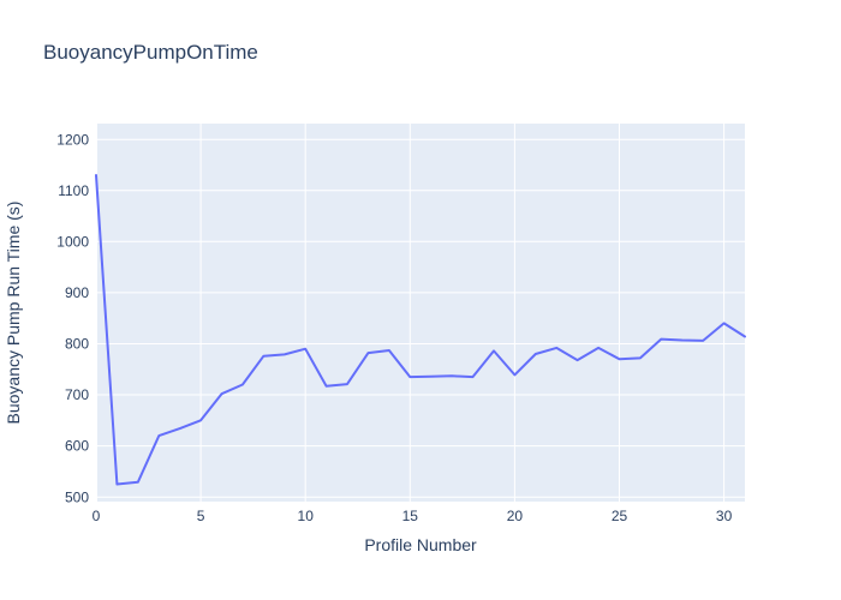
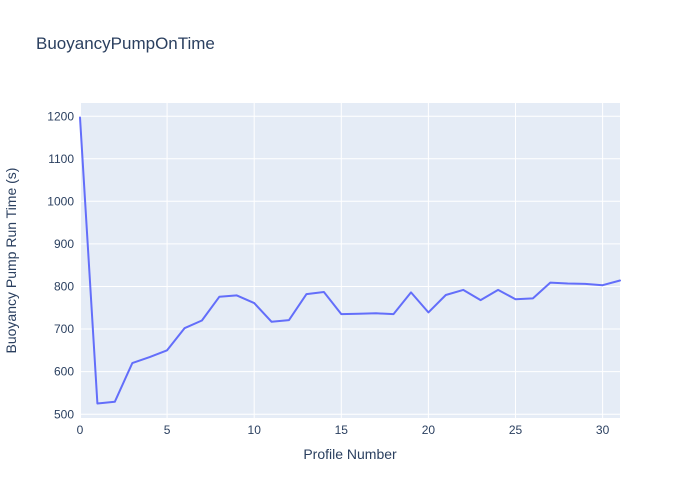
0: 1130 -> 1200
10: 790 -> 760
30: 840 -> 800
